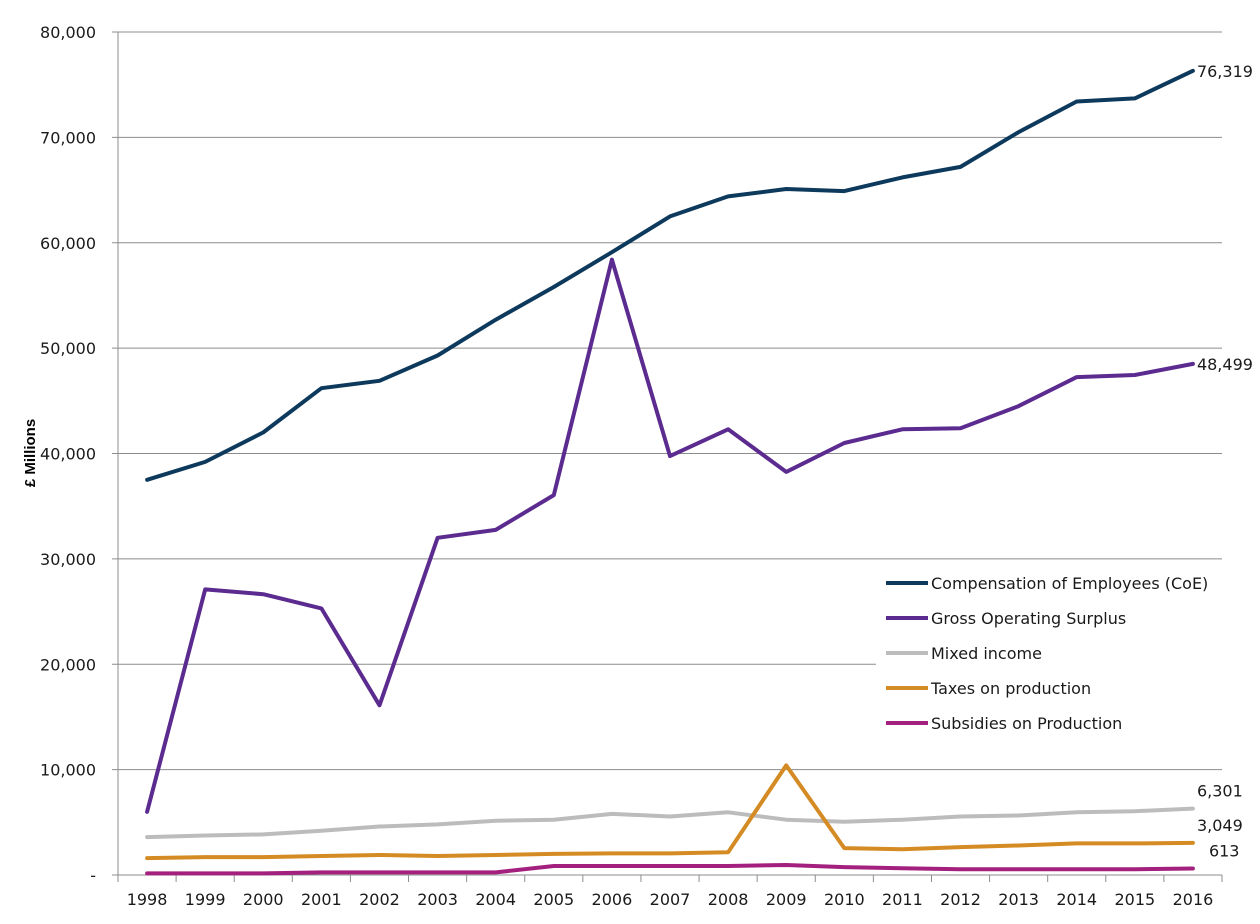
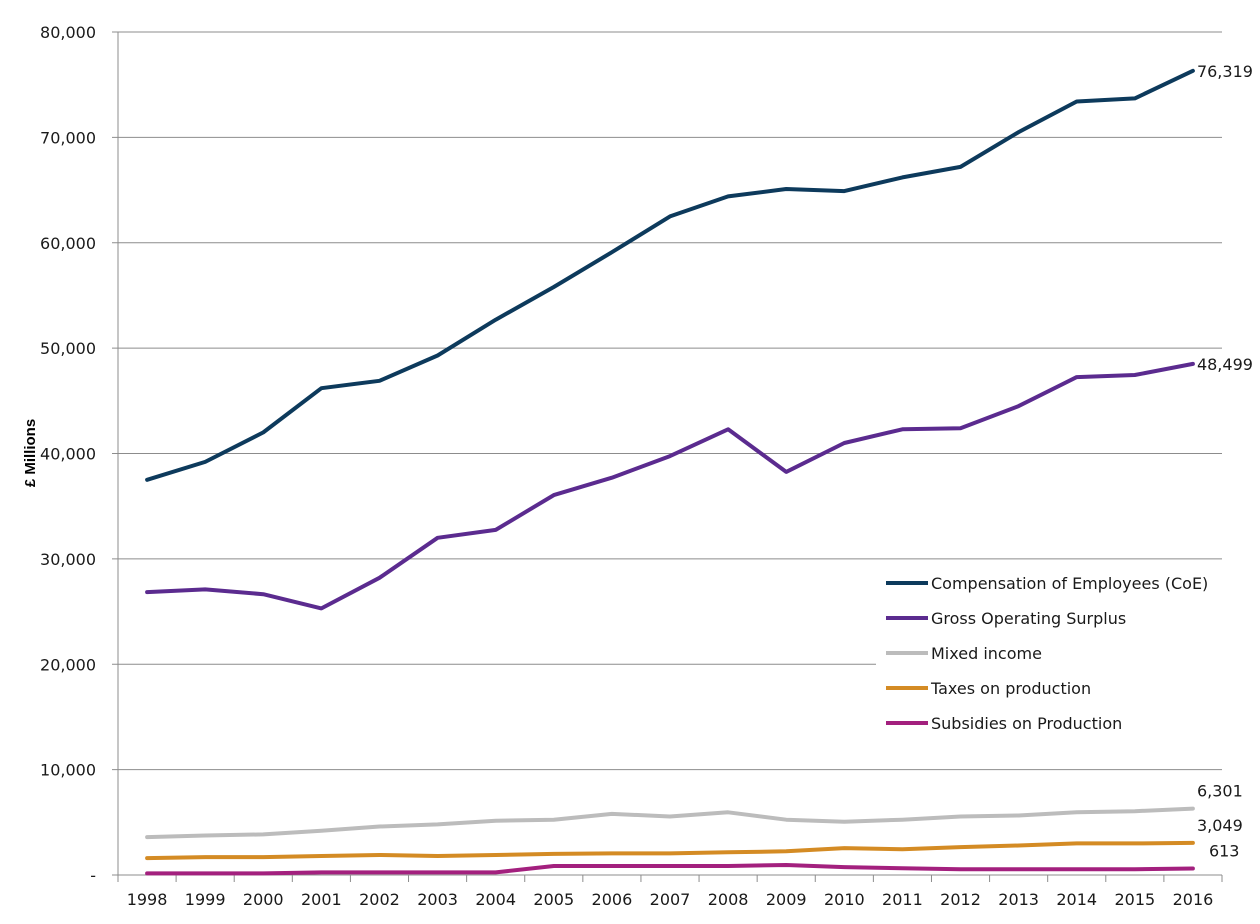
Gross Operating Surplus/1998: 6000 -> 26800
Gross Operating Surplus/2002: 16100 -> 28200
Gross Operating Surplus/2006: 58400 -> 37700
Taxes on production/2009: 10400 -> 2200
